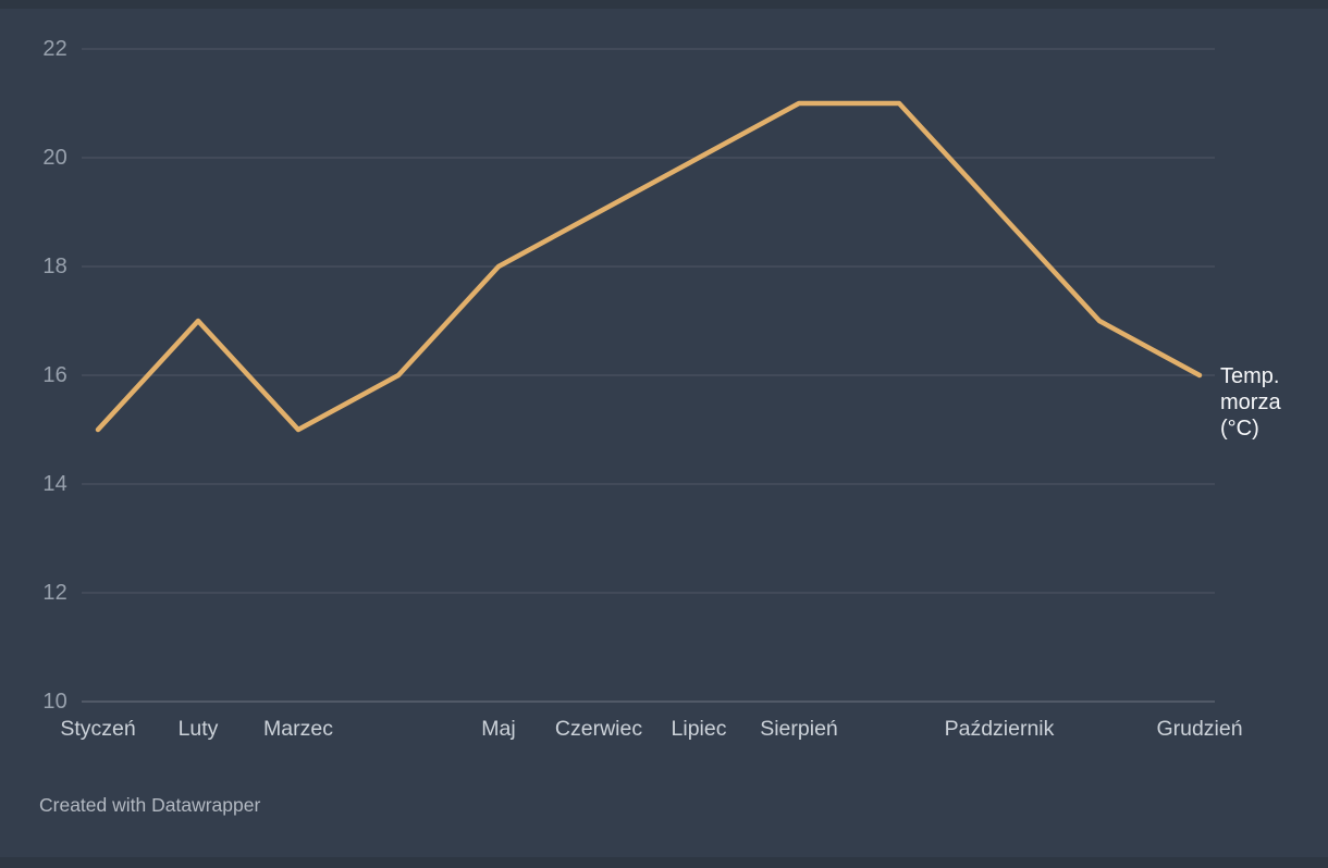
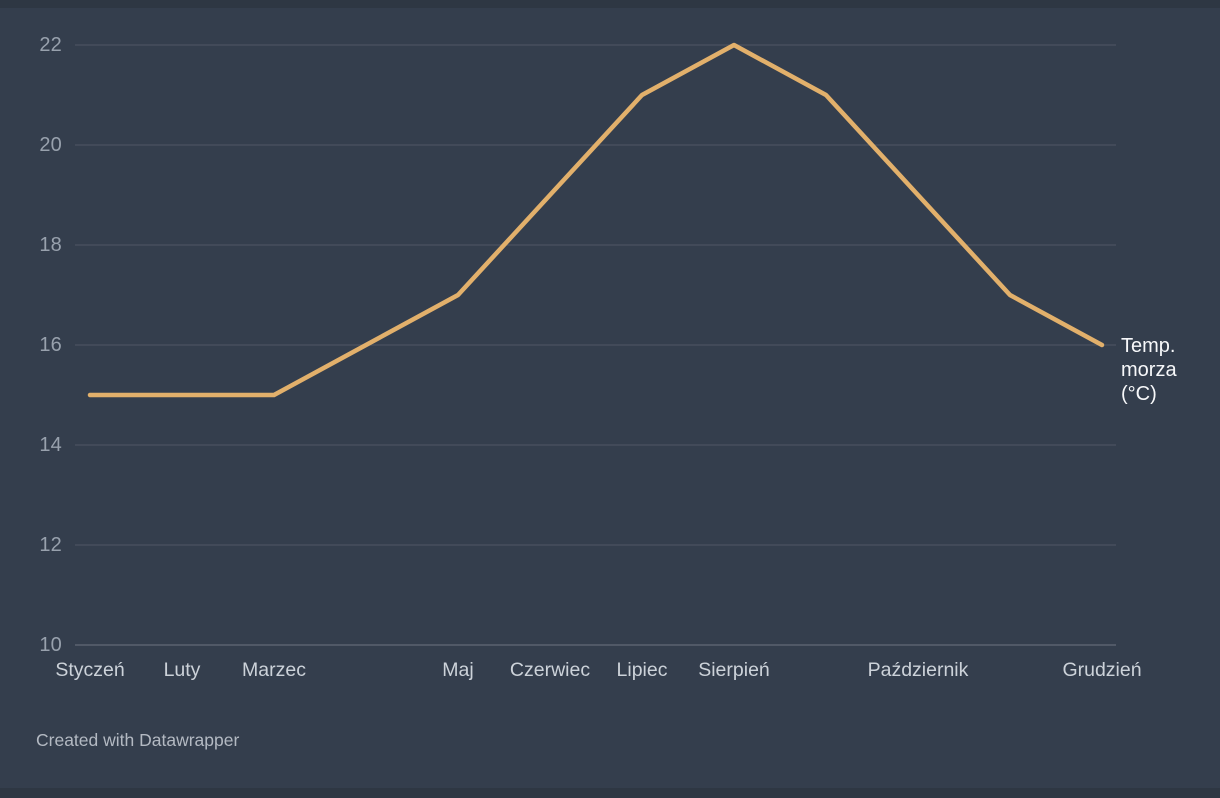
Luty: 17 -> 15
Maj: 18 -> 17
Lipiec: 20 -> 21
Sierpień: 21 -> 22
